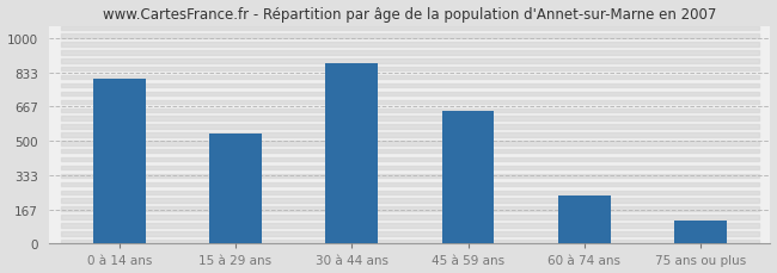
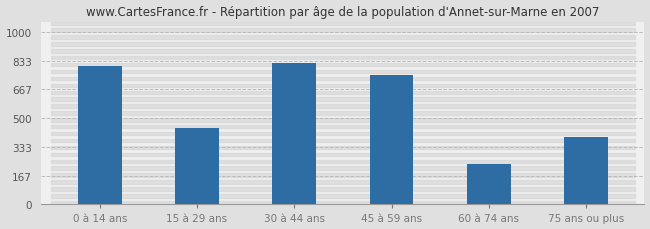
15 à 29 ans: 540 -> 440
30 à 44 ans: 880 -> 820
45 à 59 ans: 640 -> 750
75 ans ou plus: 110 -> 390
